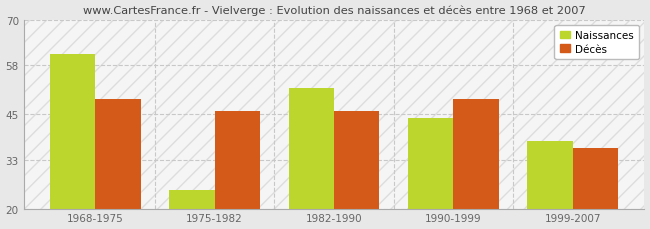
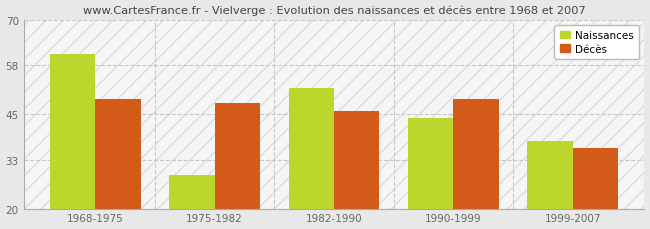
Naissances/1975-1982: 25 -> 29
Décès/1975-1982: 46 -> 48
